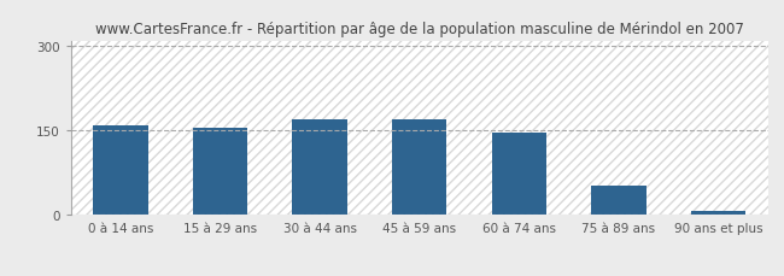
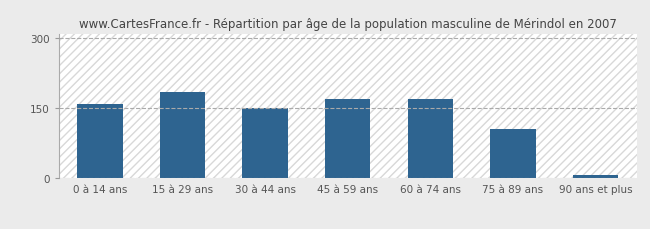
15 à 29 ans: 154 -> 185
30 à 44 ans: 170 -> 150
60 à 74 ans: 147 -> 170
75 à 89 ans: 52 -> 105
